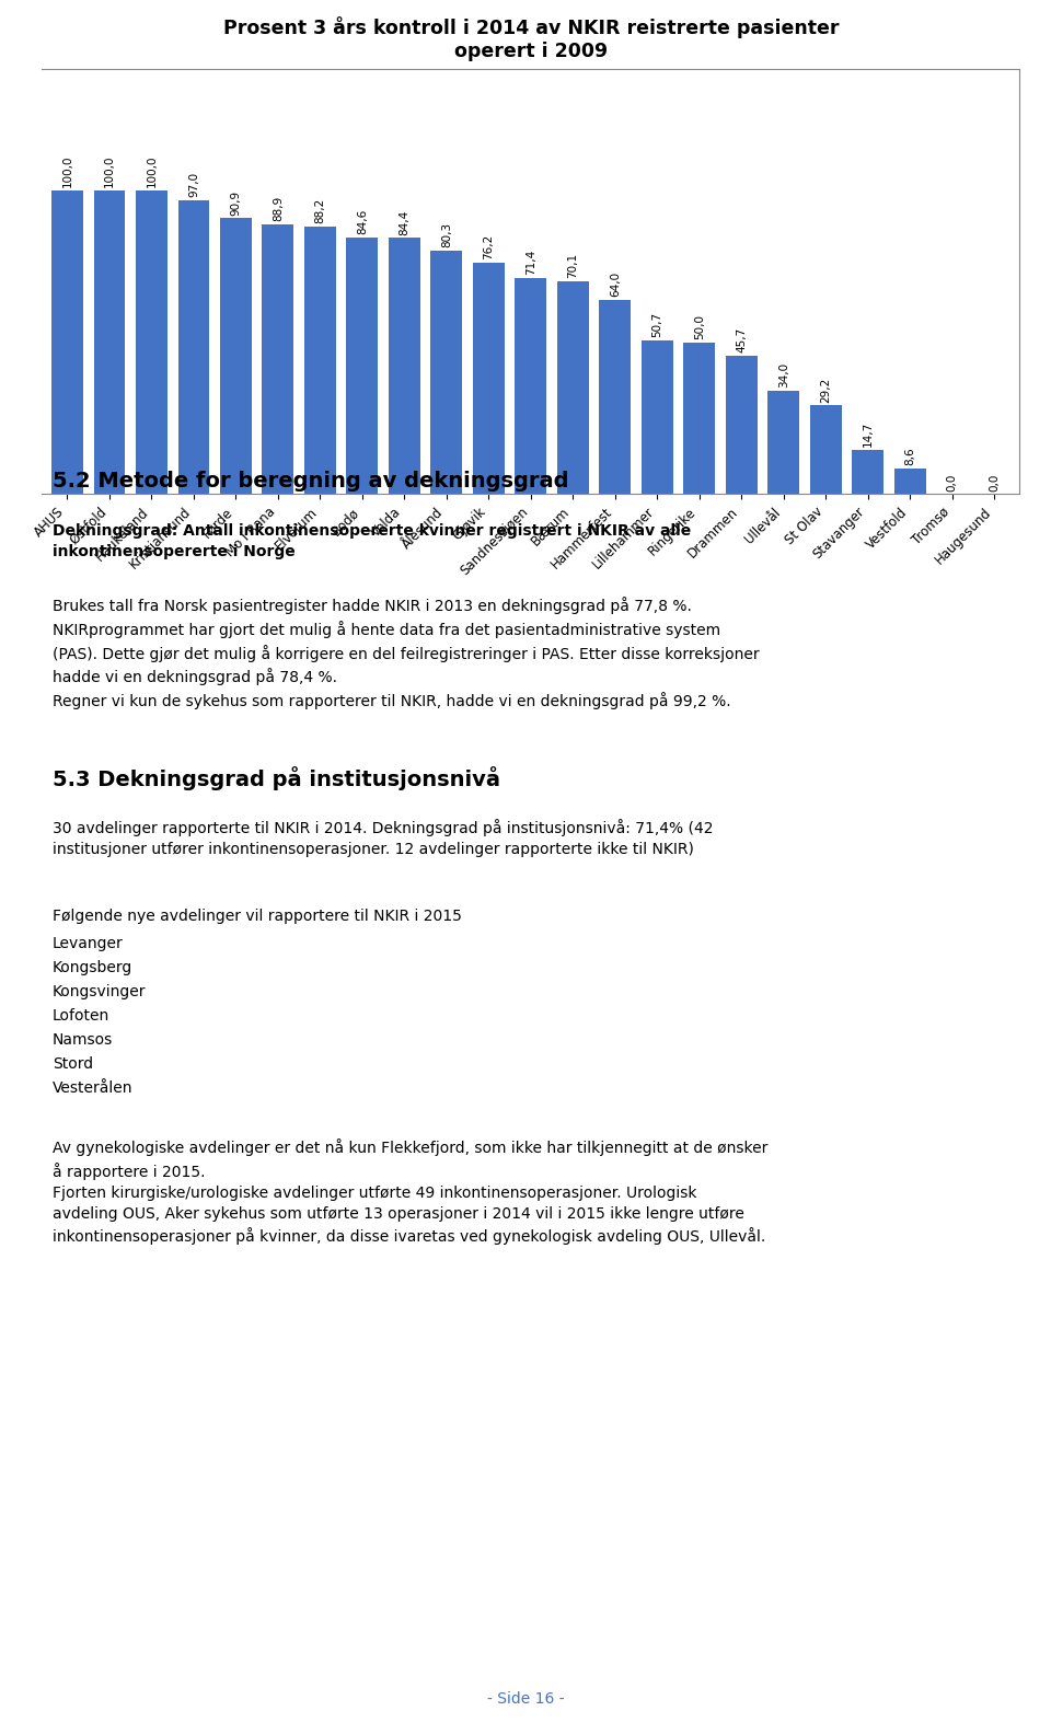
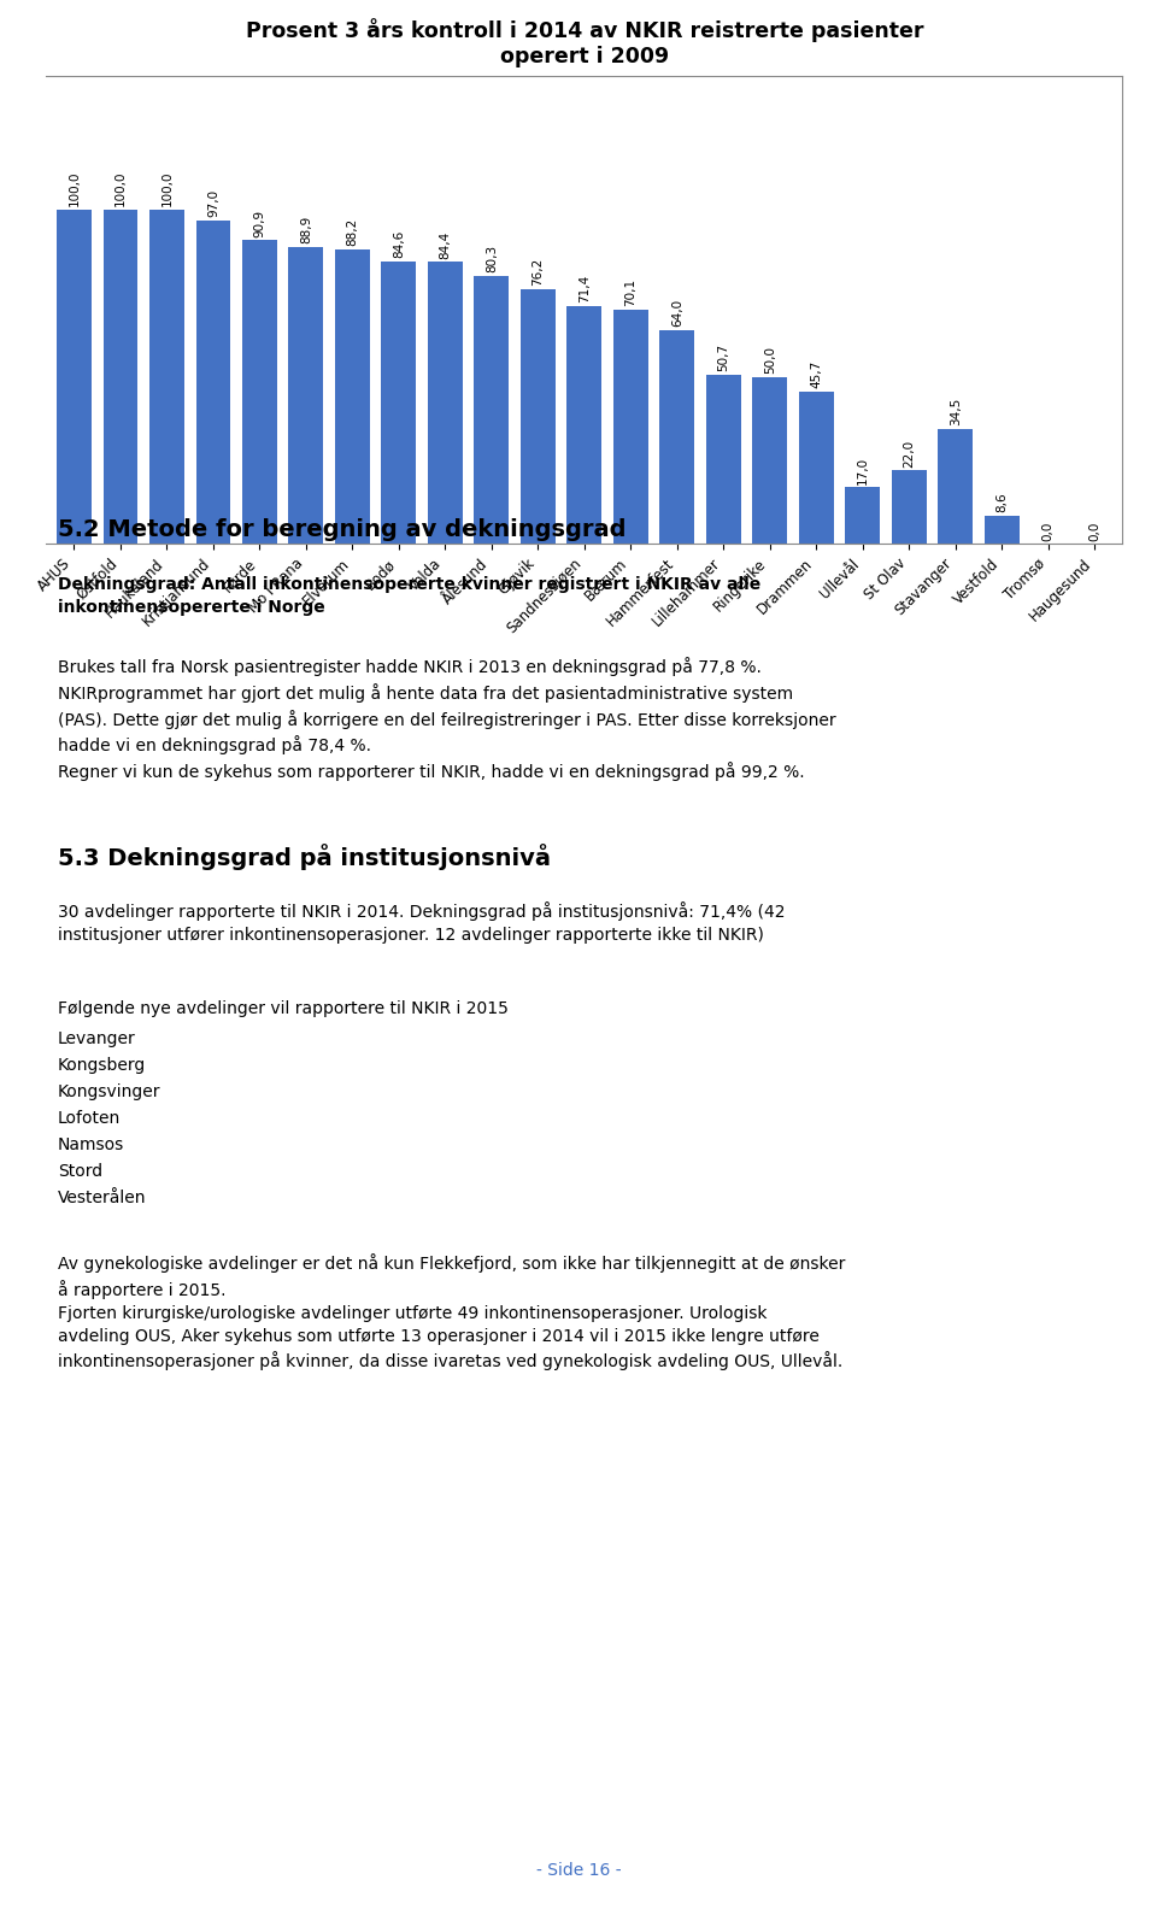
Ullevål: 34,0 -> 17,0
St Olav: 29,2 -> 22,0
Stavanger: 14,7 -> 34,5
